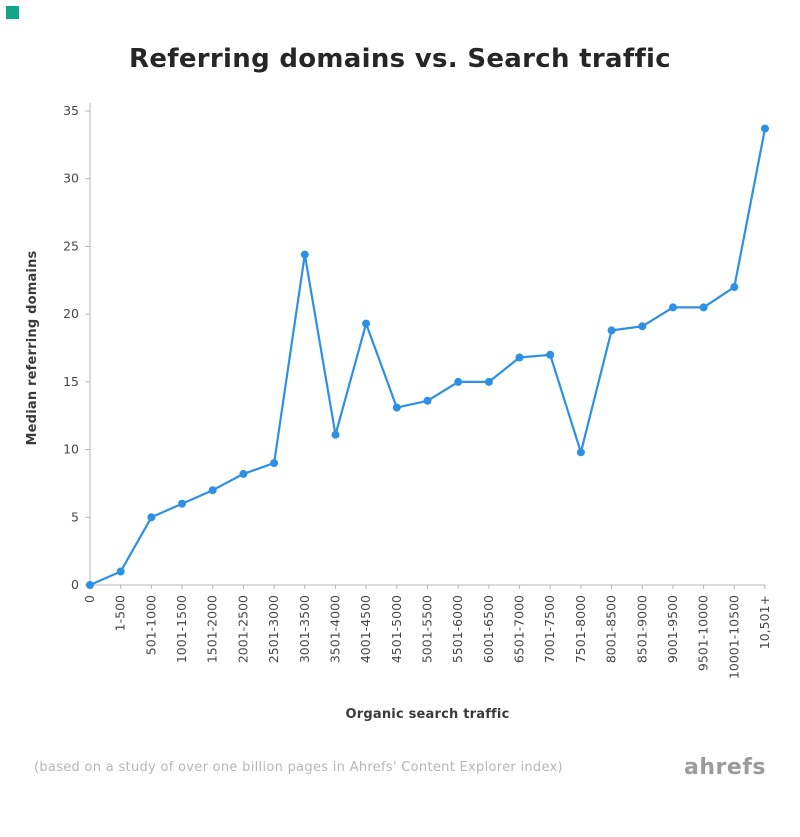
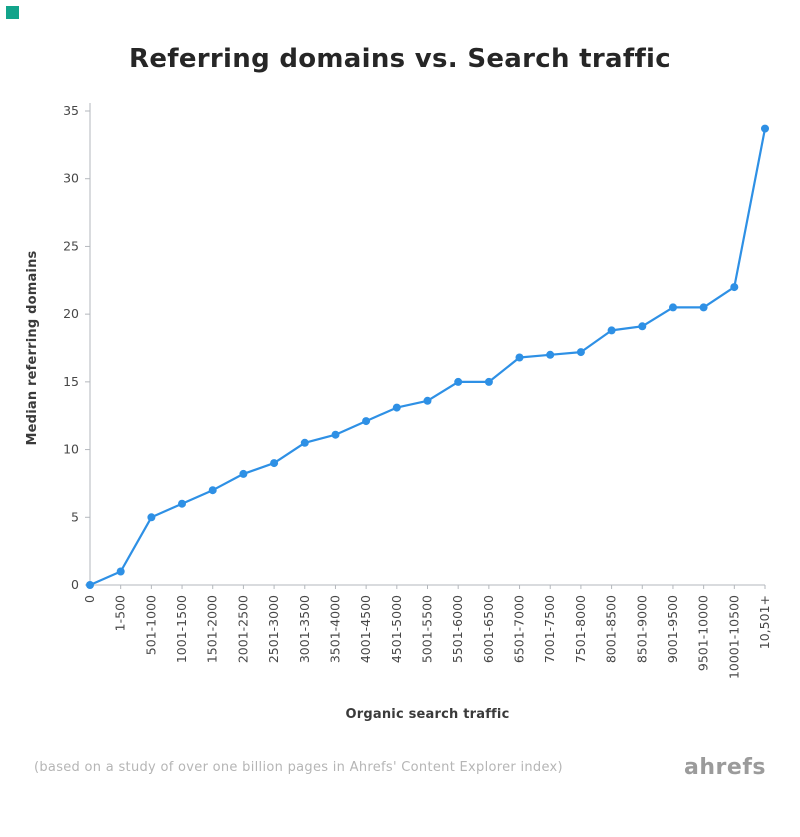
3001-3500: 24.4 -> 10.5
4001-4500: 19.3 -> 12.1
7501-8000: 9.8 -> 17.2
